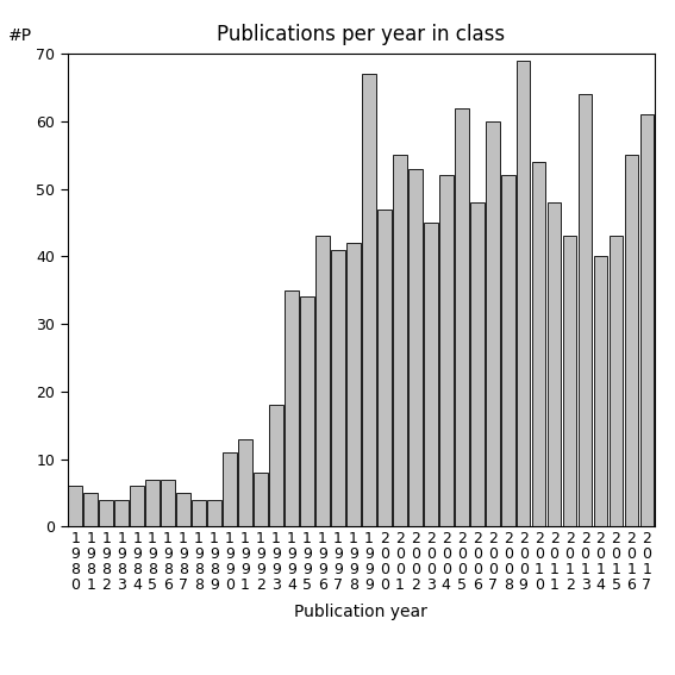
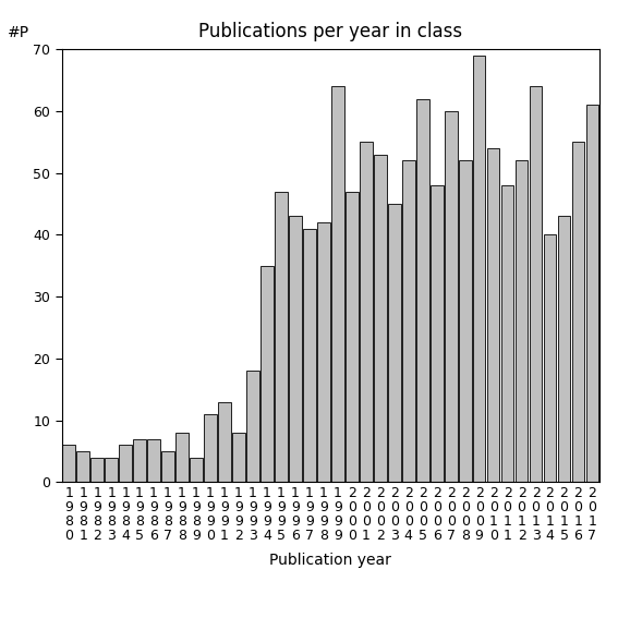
1 9 8 8: 4 -> 8
1 9 9 5: 34 -> 47
1 9 9 9: 67 -> 64
2 0 1 2: 43 -> 52
